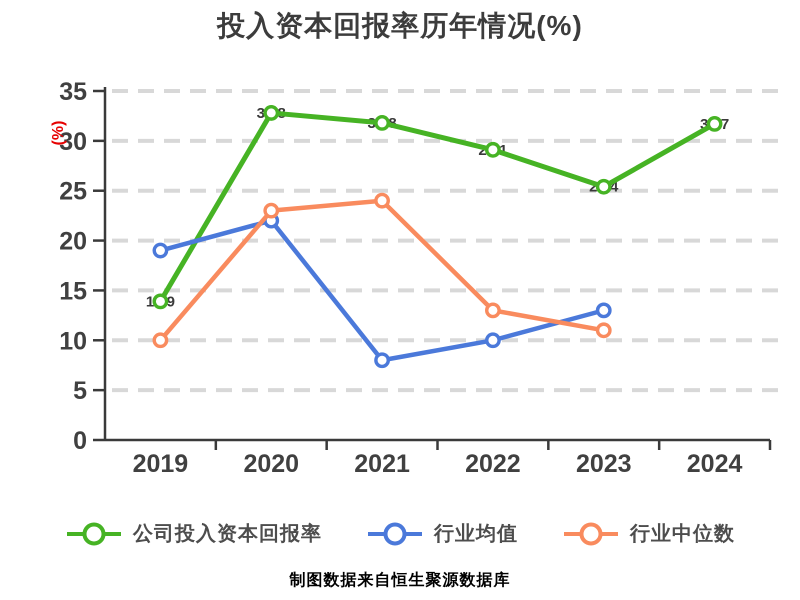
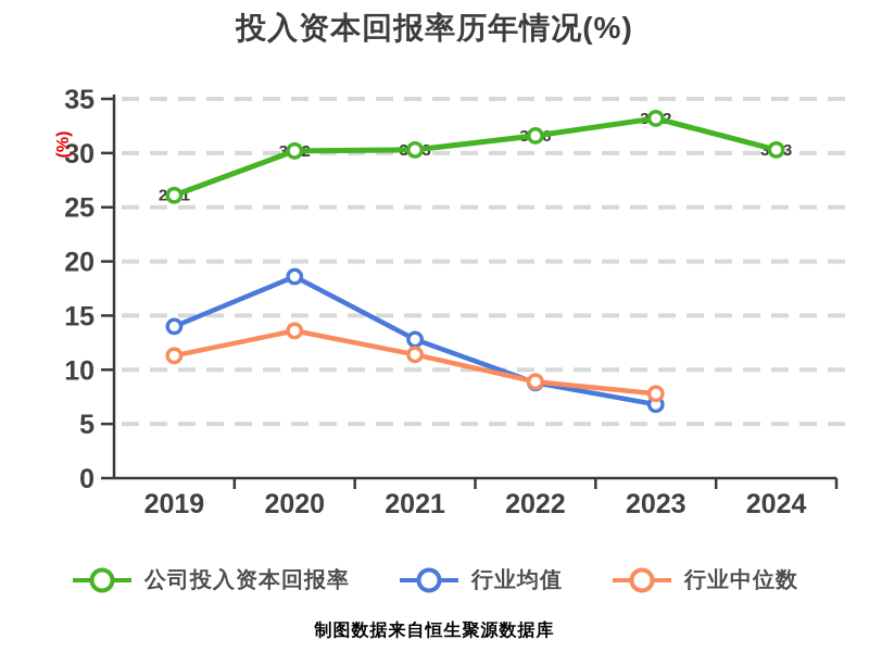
公司投入资本回报率/2019: 13.9 -> 26.1
行业均值/2019: 19 -> 14
行业中位数/2019: 10 -> 11
公司投入资本回报率/2020: 32.8 -> 30.2
行业均值/2020: 22 -> 19
行业中位数/2020: 23 -> 14
公司投入资本回报率/2021: 31.8 -> 30.3
行业均值/2021: 8 -> 13
行业中位数/2021: 24 -> 11
公司投入资本回报率/2022: 29.1 -> 31.6
行业均值/2022: 10 -> 9
行业中位数/2022: 13 -> 9
公司投入资本回报率/2023: 25.4 -> 33.2
行业均值/2023: 13 -> 7
行业中位数/2023: 11 -> 8
公司投入资本回报率/2024: 31.7 -> 30.3
